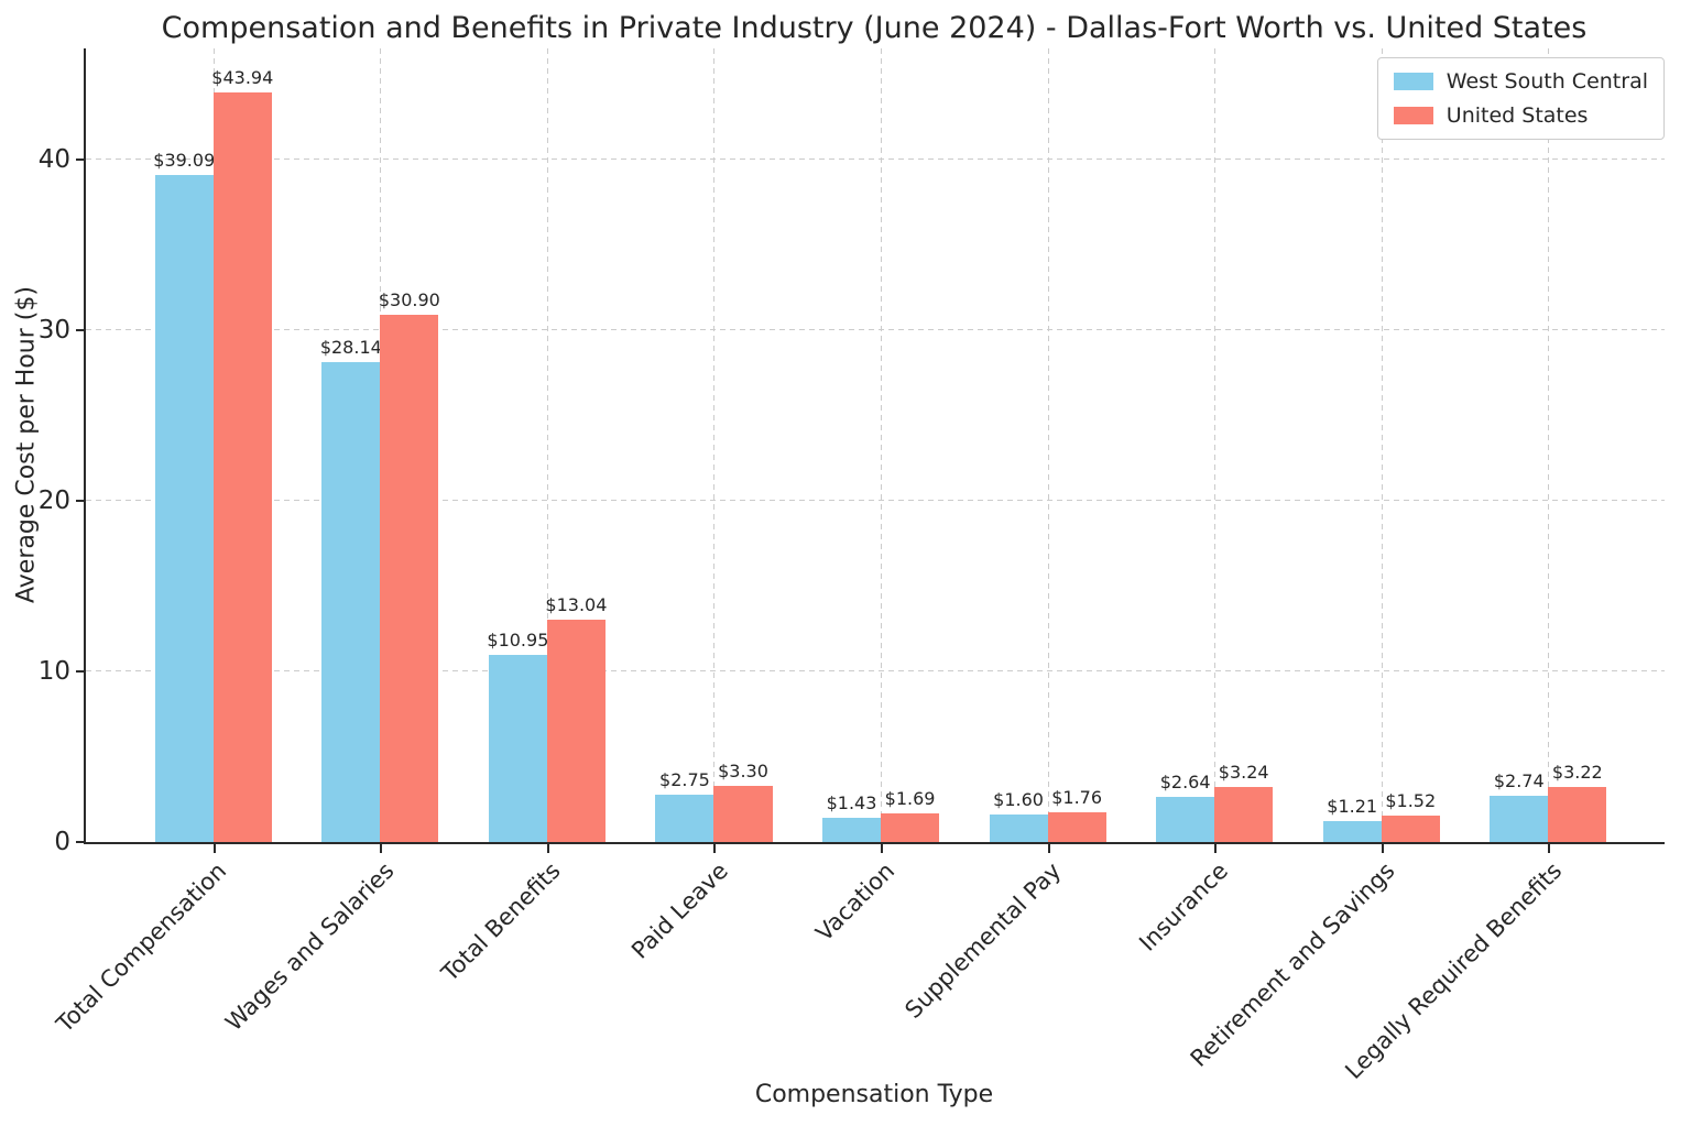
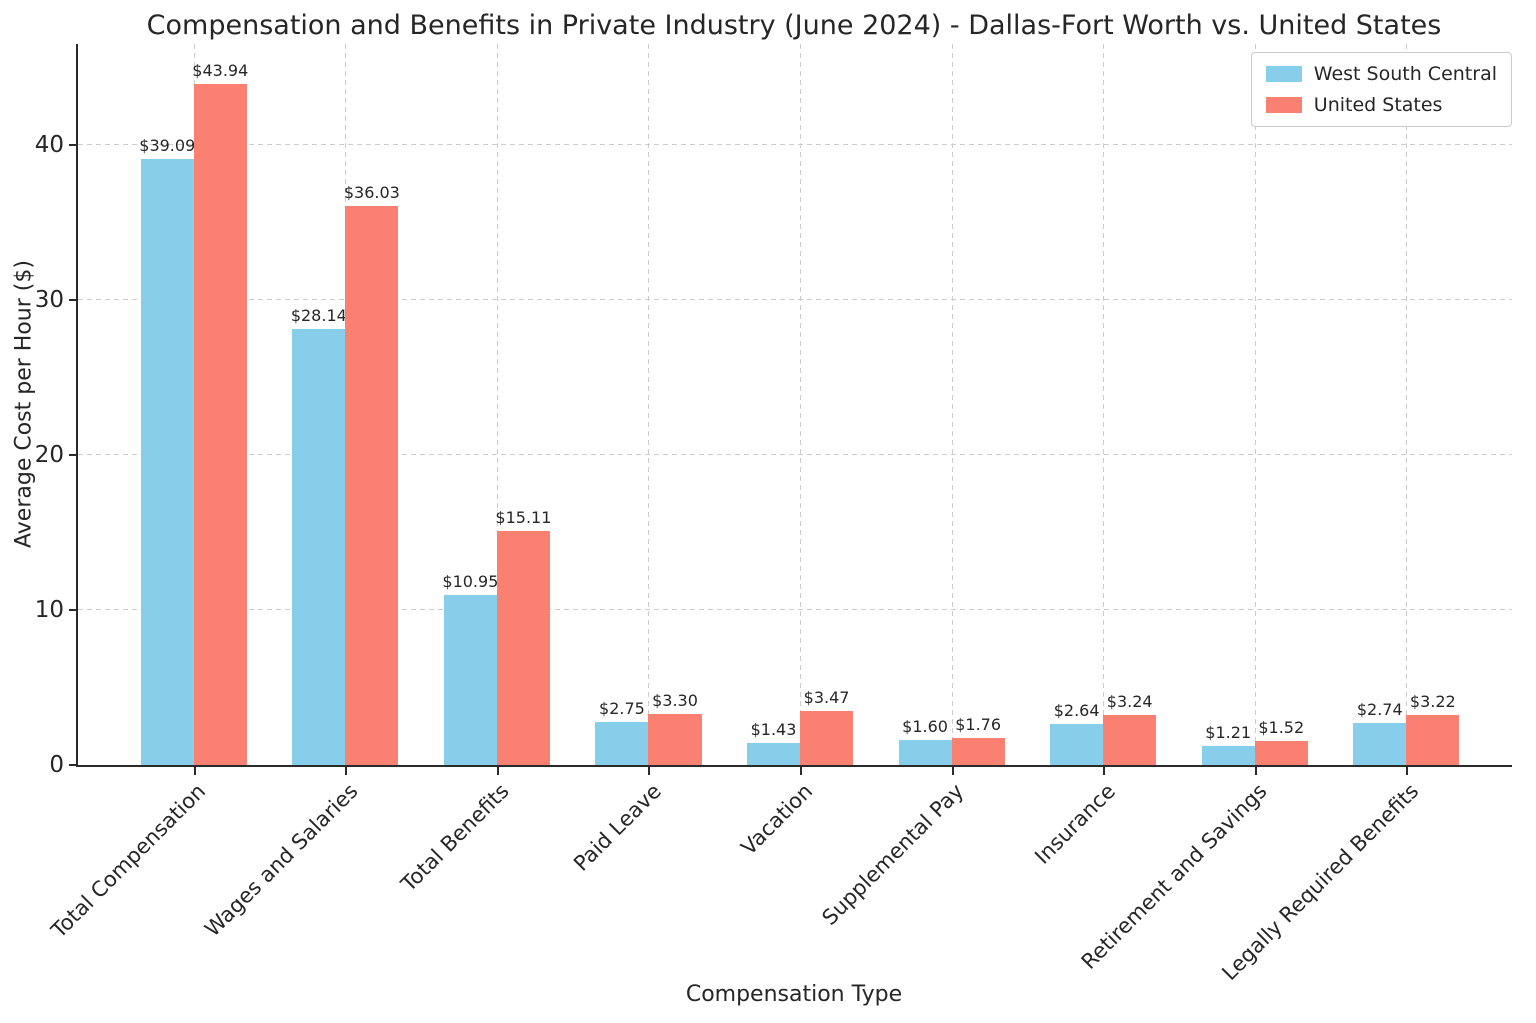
United States/Wages and Salaries: $30.90 -> $36.03
United States/Total Benefits: $13.04 -> $15.11
United States/Vacation: $1.69 -> $3.47
